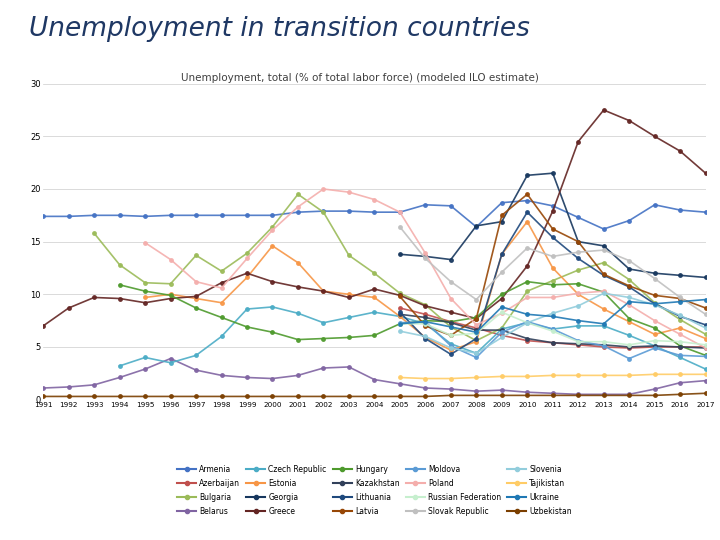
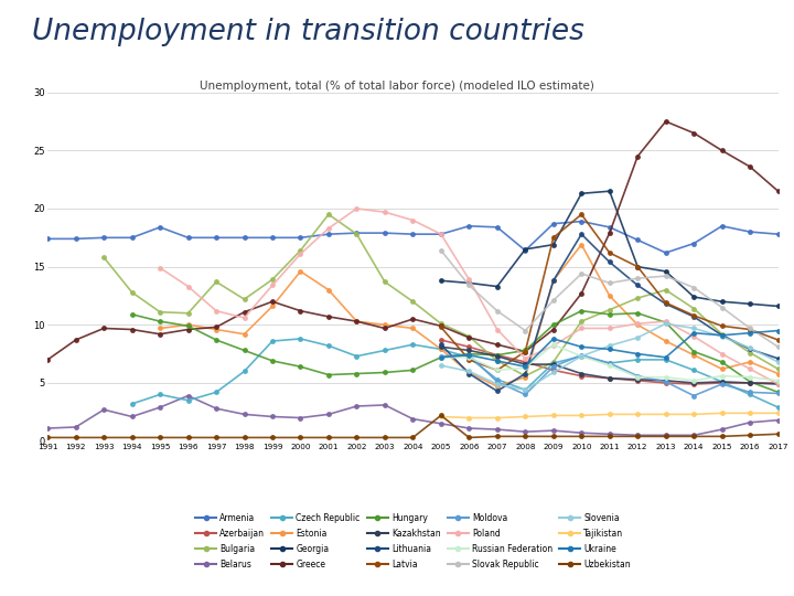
Belarus/1993: 1.4 -> 2.7
Armenia/1995: 17.4 -> 18.4
Uzbekistan/2005: 0.3 -> 2.2
